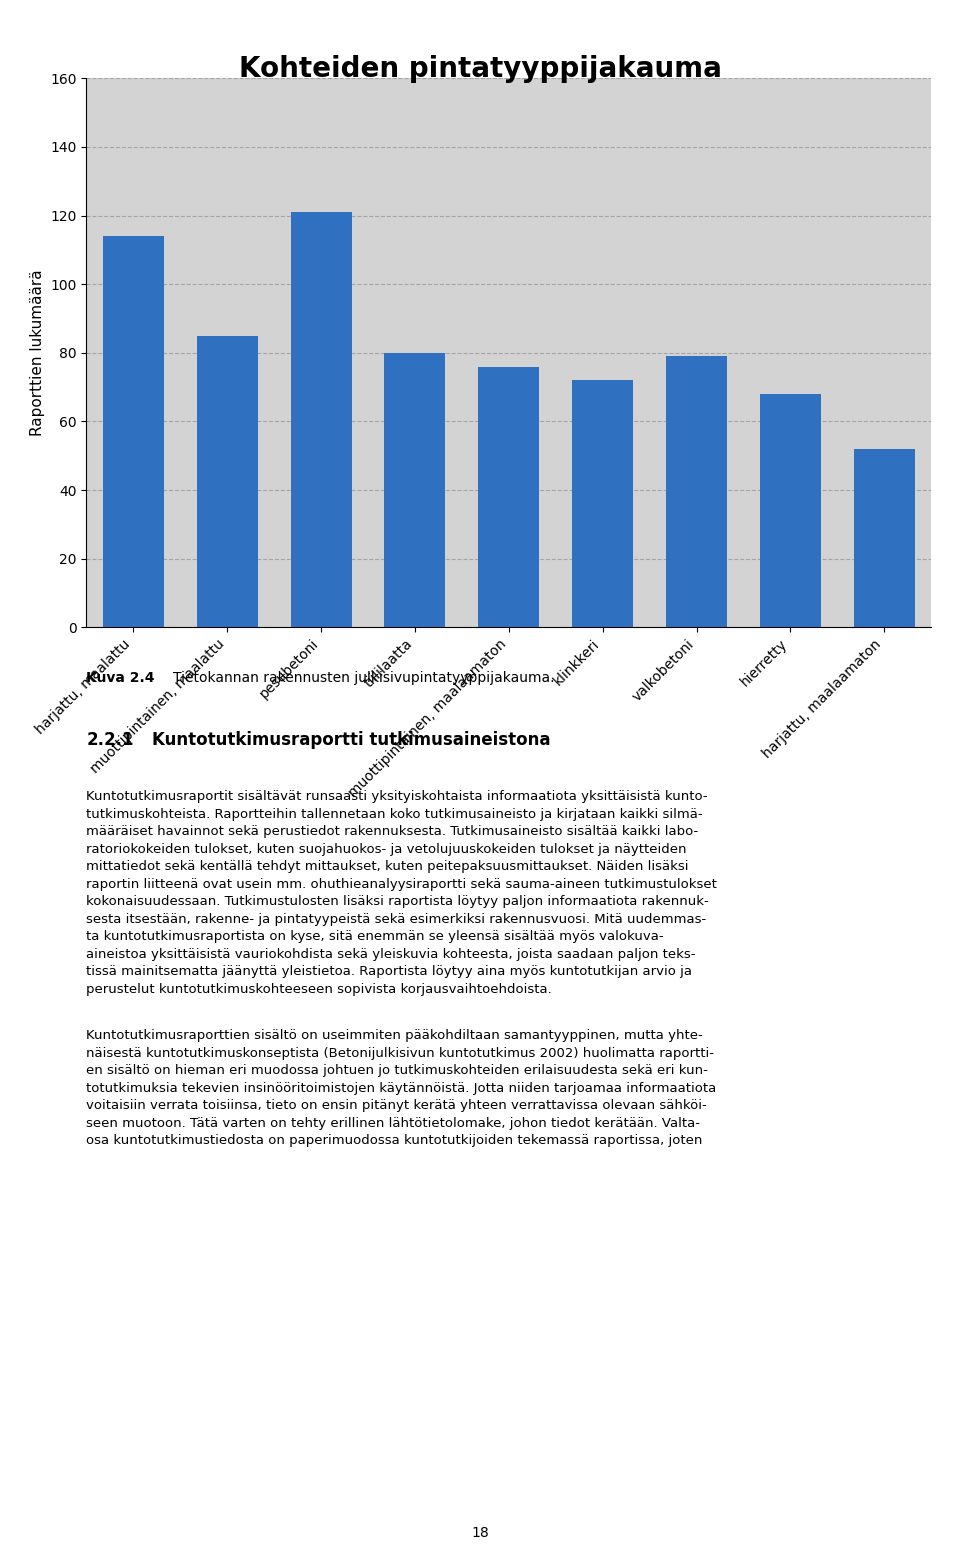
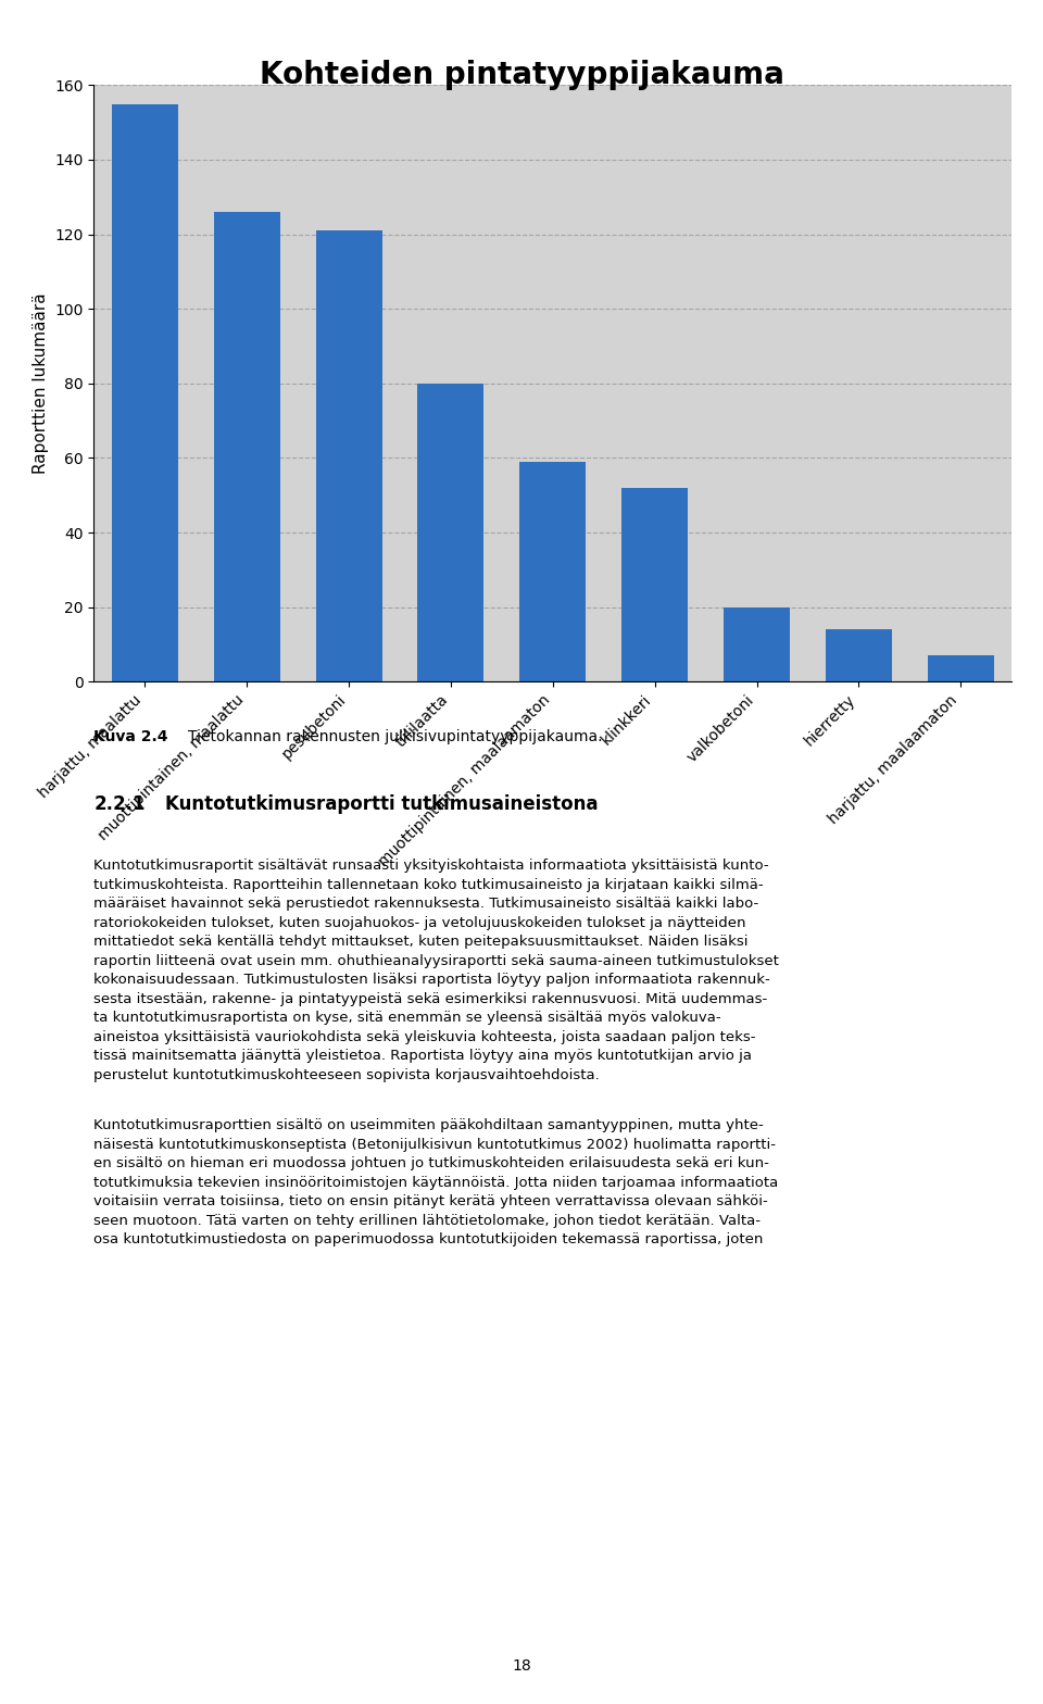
harjattu, maalattu: 114 -> 155
muottipintainen, maalattu: 85 -> 126
muottipintainen, maalaamaton: 76 -> 59
klinkkeri: 72 -> 52
valkobetoni: 79 -> 20
hierretty: 68 -> 14
harjattu, maalaamaton: 52 -> 7
